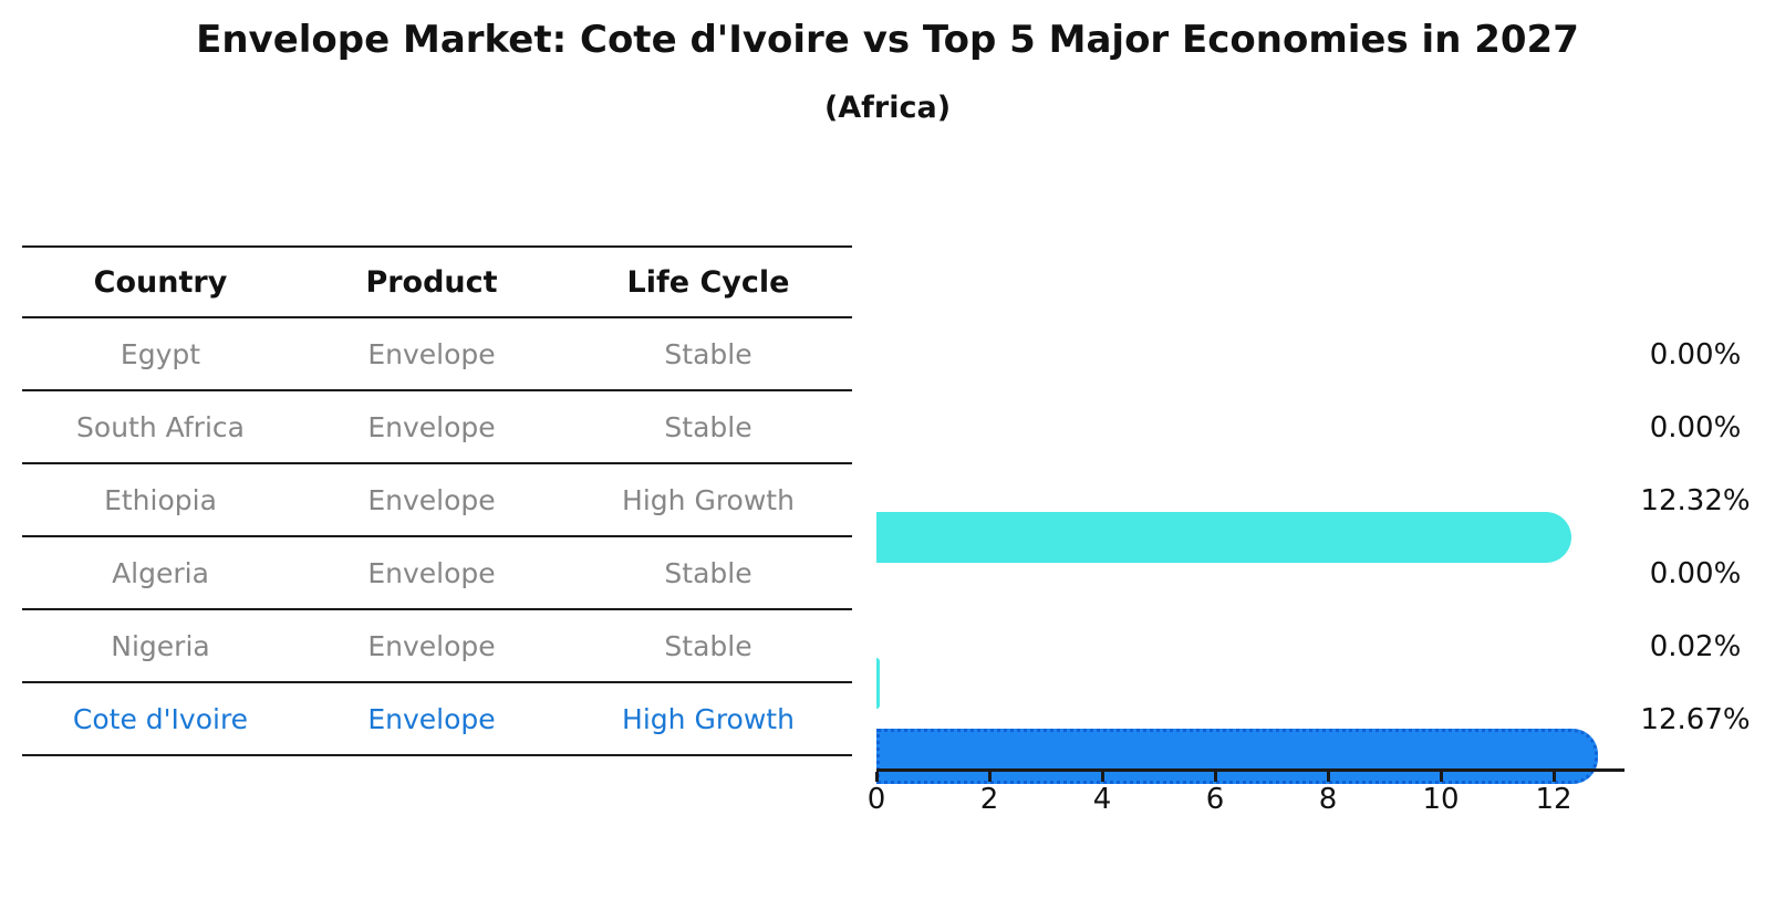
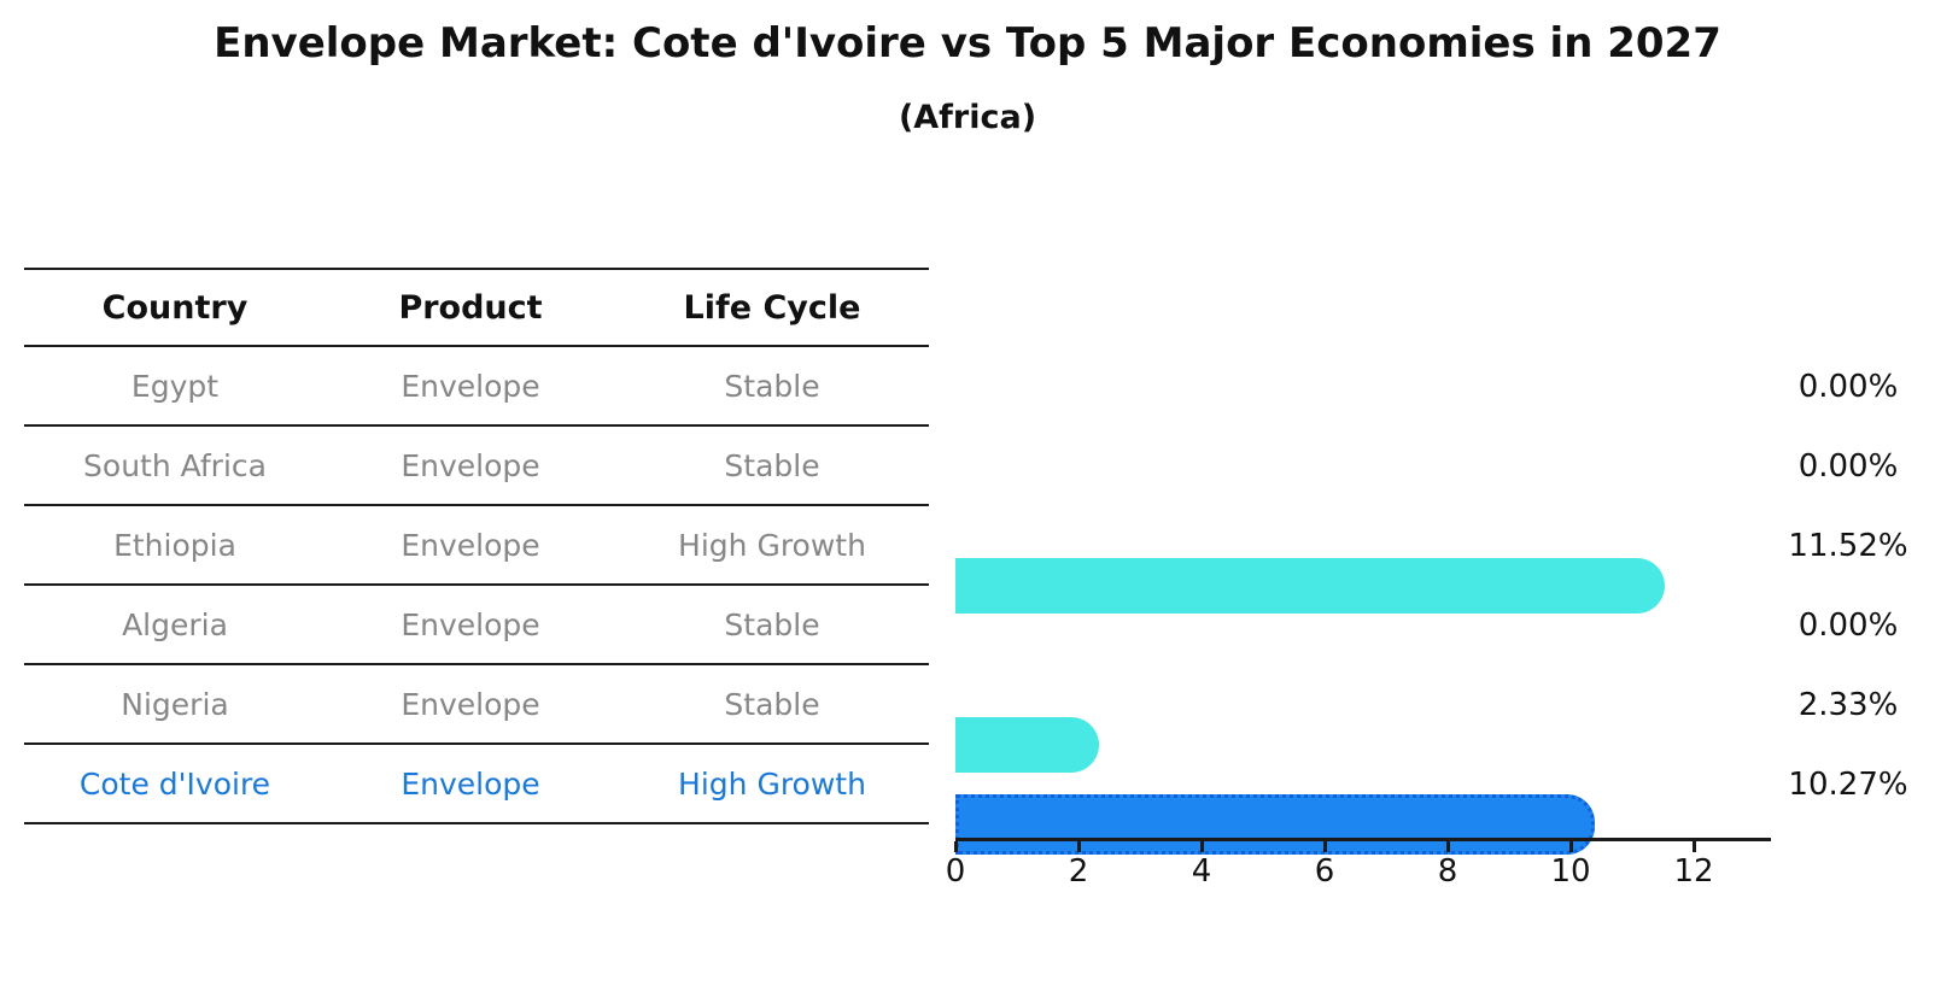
Ethiopia: 12.32% -> 11.52%
Nigeria: 0.02% -> 2.33%
Cote d'Ivoire: 12.67% -> 10.27%
